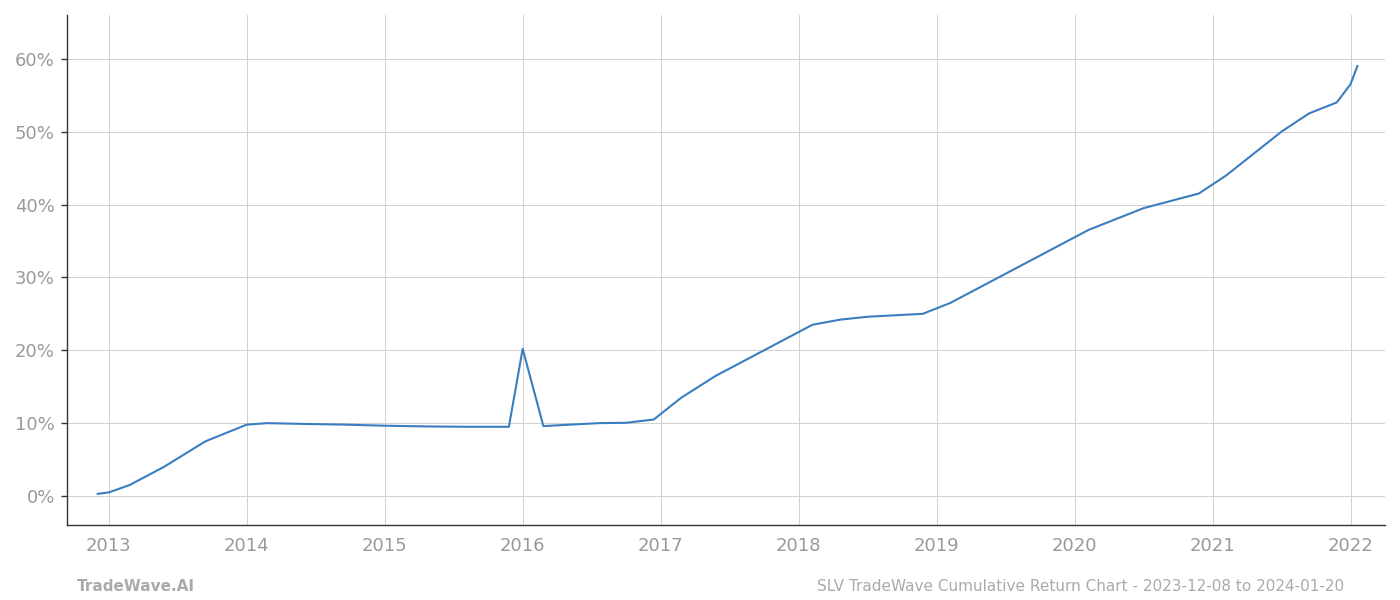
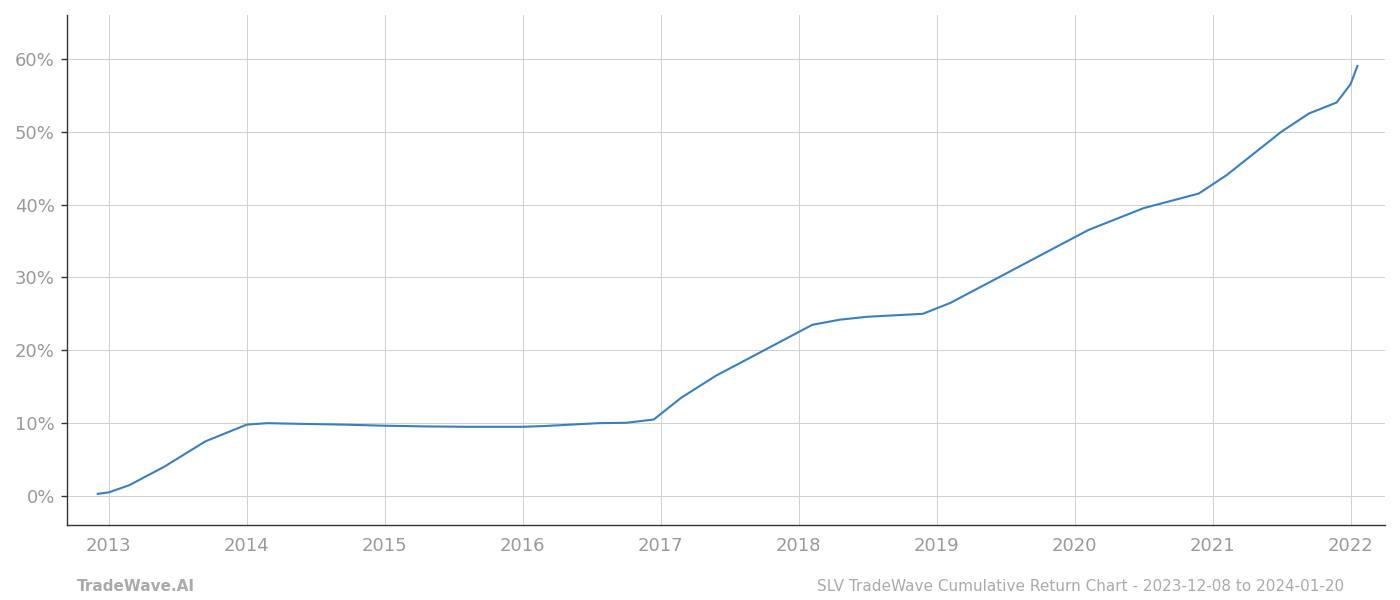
2016: 20.2% -> 9.5%
